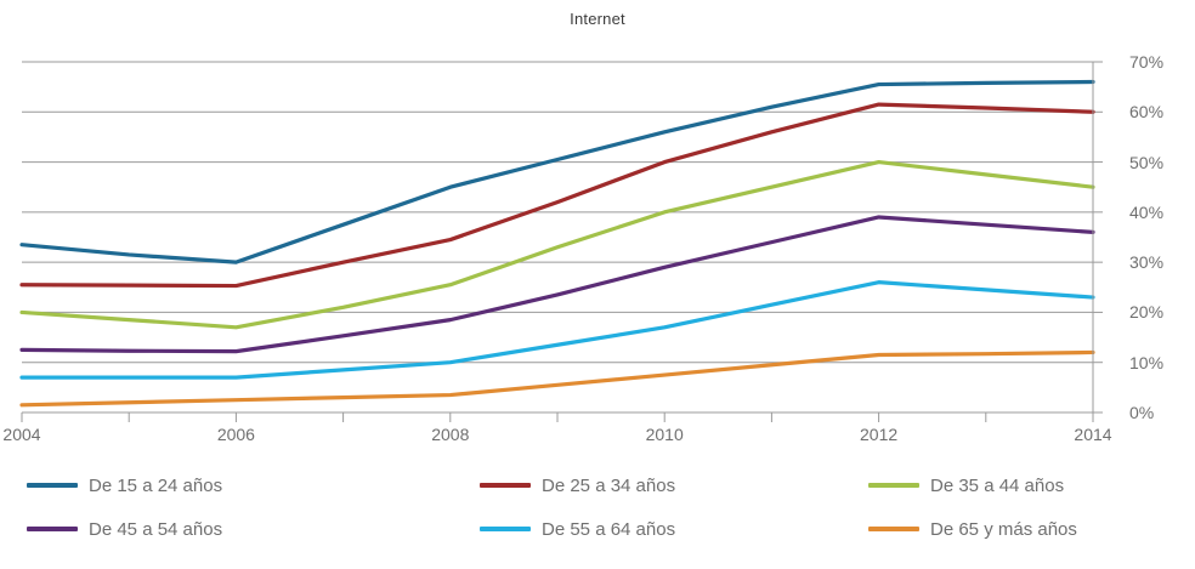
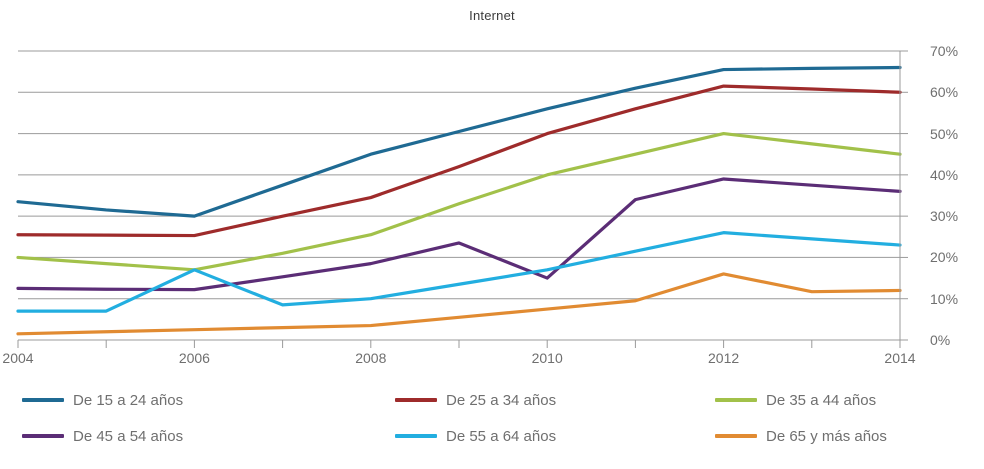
De 55 a 64 años/2006: 7% -> 17%
De 45 a 54 años/2010: 29% -> 15%
De 65 y más años/2012: 12% -> 16%
